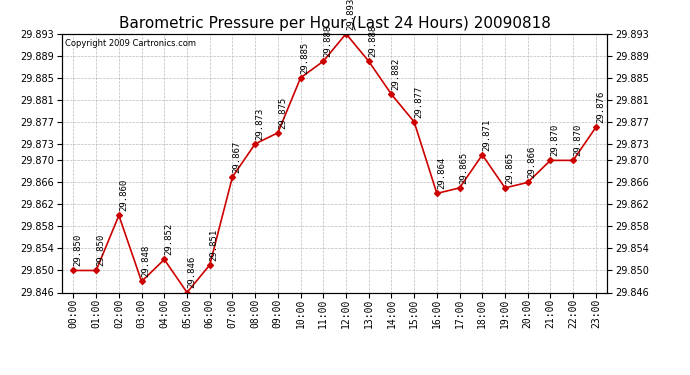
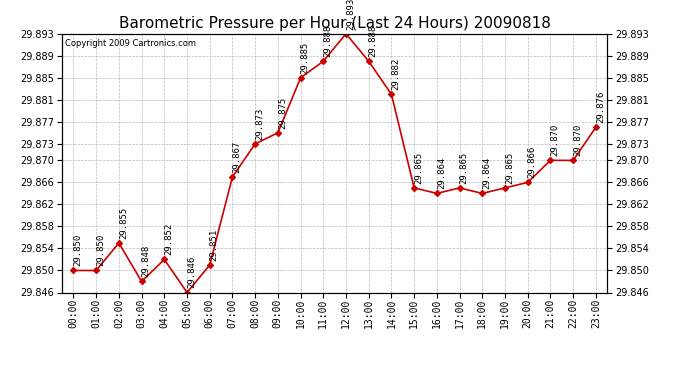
02:00: 29.860 -> 29.855
15:00: 29.877 -> 29.865
18:00: 29.871 -> 29.864
